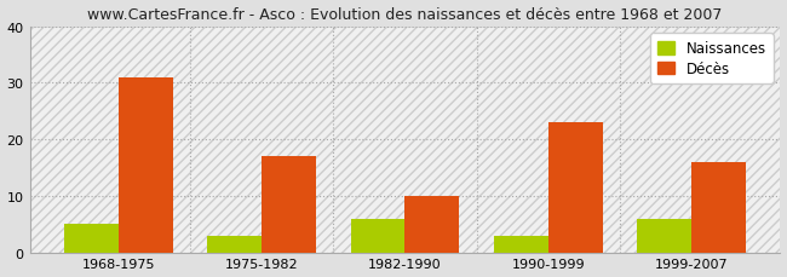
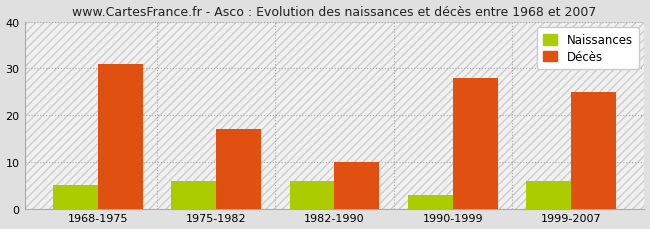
Naissances/1975-1982: 3 -> 6
Décès/1990-1999: 23 -> 28
Décès/1999-2007: 16 -> 25
